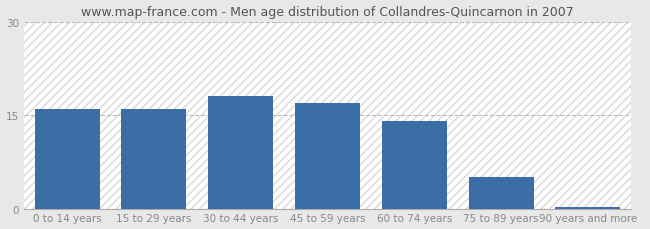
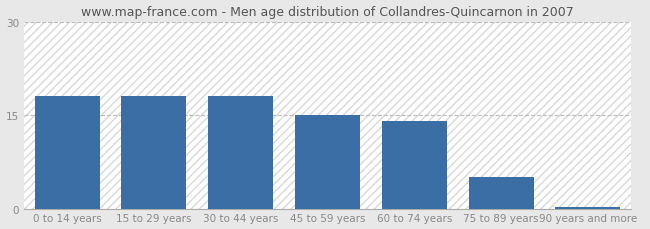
0 to 14 years: 16.0 -> 18.0
15 to 29 years: 16.0 -> 18.0
45 to 59 years: 17.0 -> 15.0
